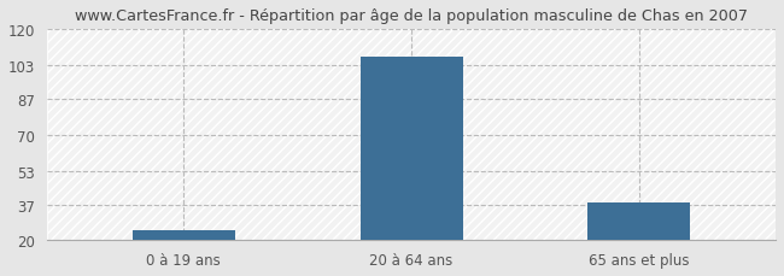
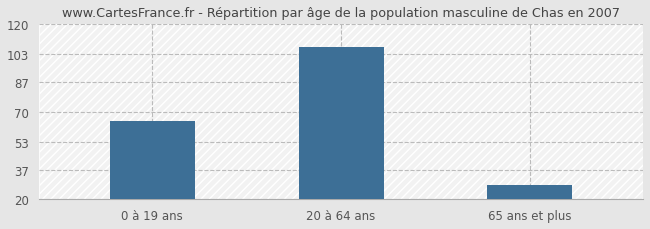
0 à 19 ans: 25 -> 65
65 ans et plus: 38 -> 28
